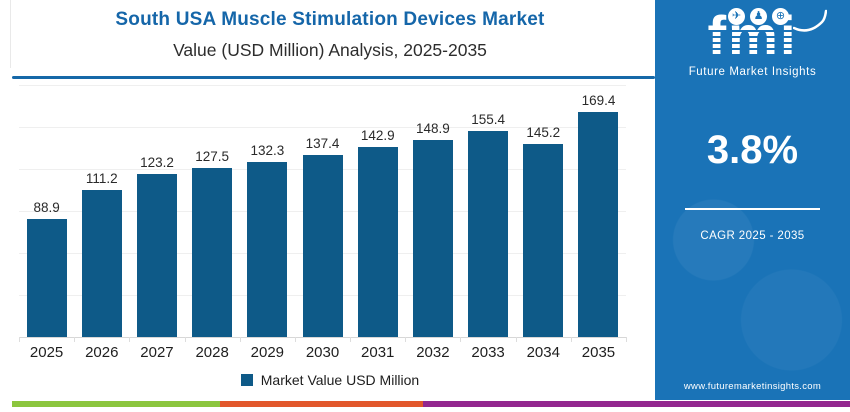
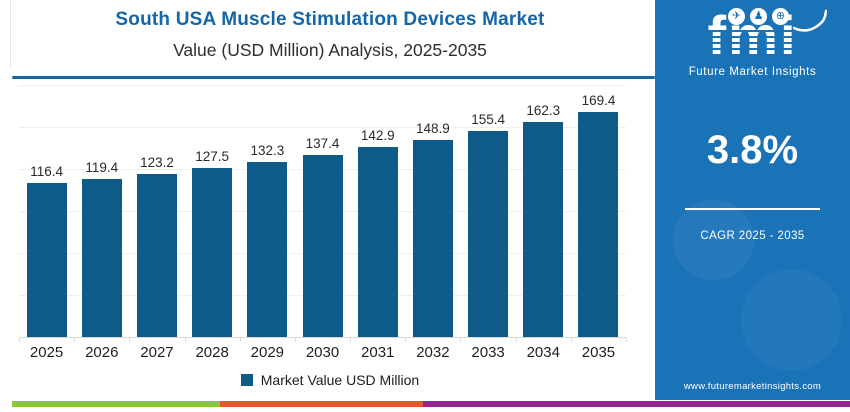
2025: 88.9 -> 116.4
2026: 111.2 -> 119.4
2034: 145.2 -> 162.3
